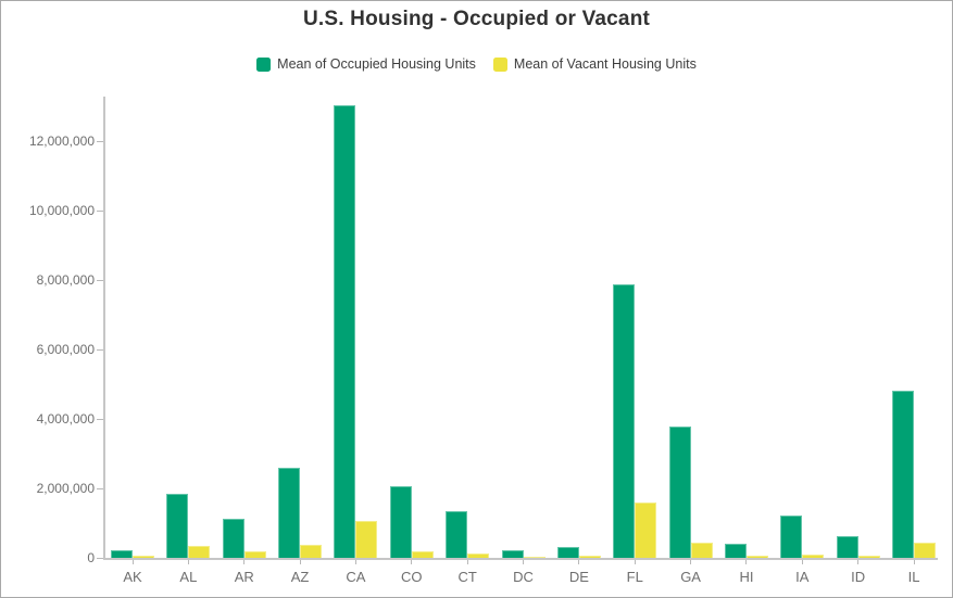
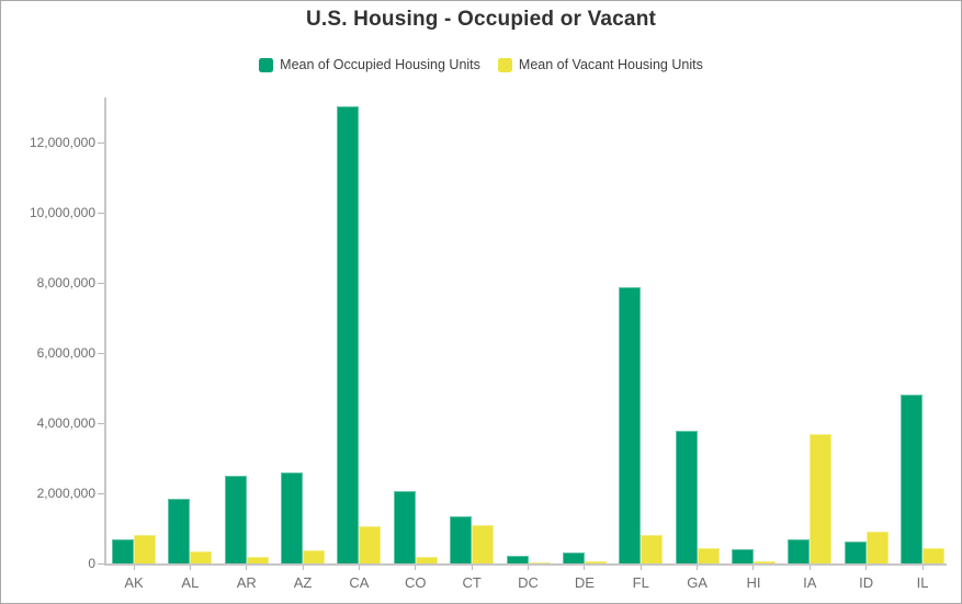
Mean of Occupied Housing Units/AK: 200000 -> 700000
Mean of Vacant Housing Units/AK: 100000 -> 800000
Mean of Occupied Housing Units/AR: 1100000 -> 2500000
Mean of Vacant Housing Units/CT: 100000 -> 1100000
Mean of Vacant Housing Units/FL: 1600000 -> 800000
Mean of Occupied Housing Units/IA: 1200000 -> 700000
Mean of Vacant Housing Units/IA: 100000 -> 3700000
Mean of Vacant Housing Units/ID: 100000 -> 900000
